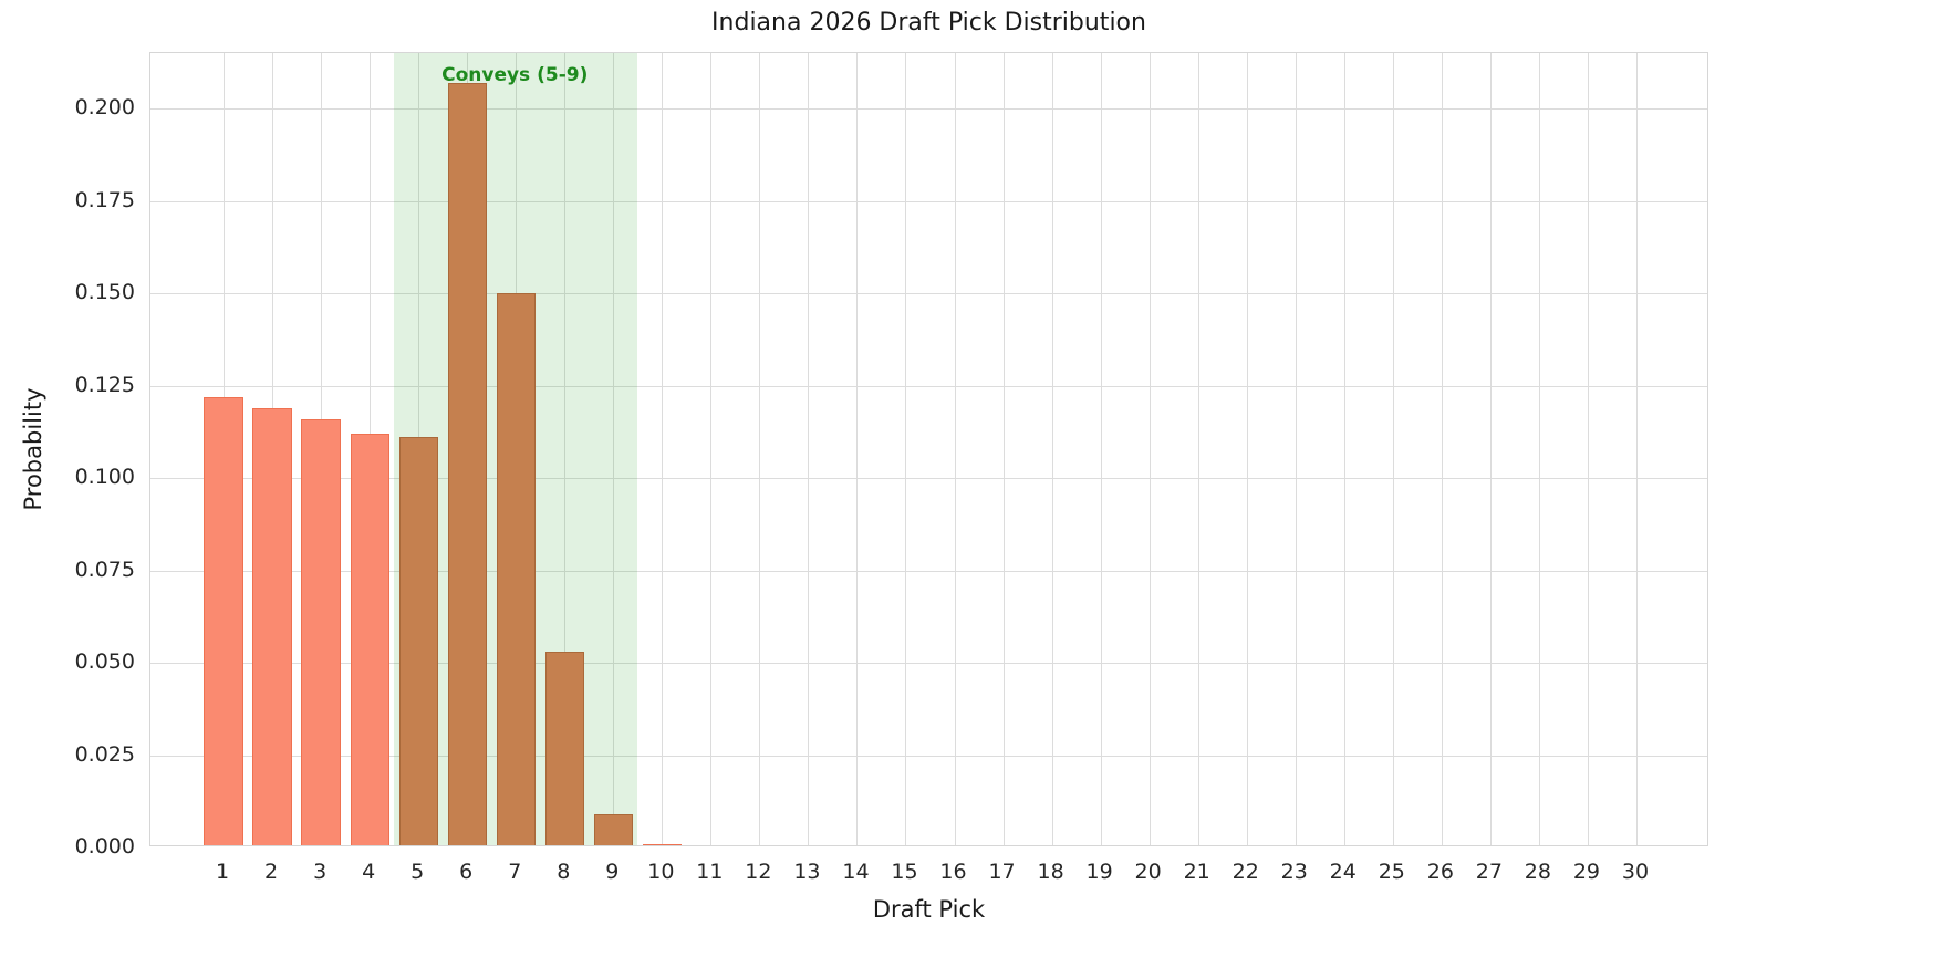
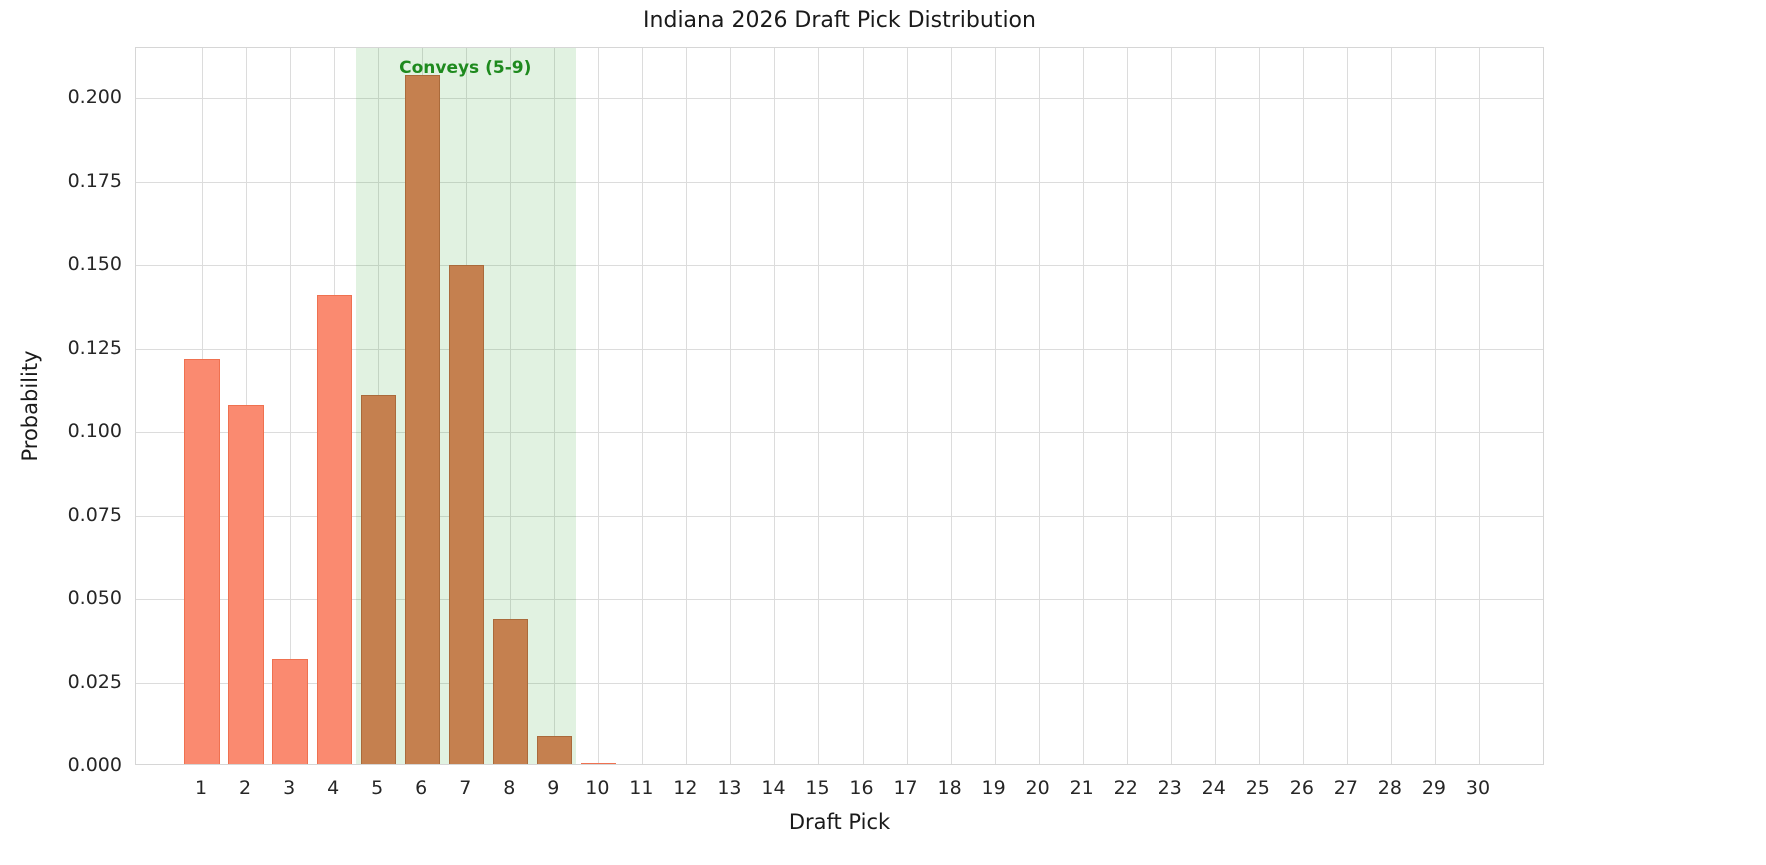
2: 0.119 -> 0.108
3: 0.116 -> 0.032
4: 0.112 -> 0.141
8: 0.053 -> 0.044
